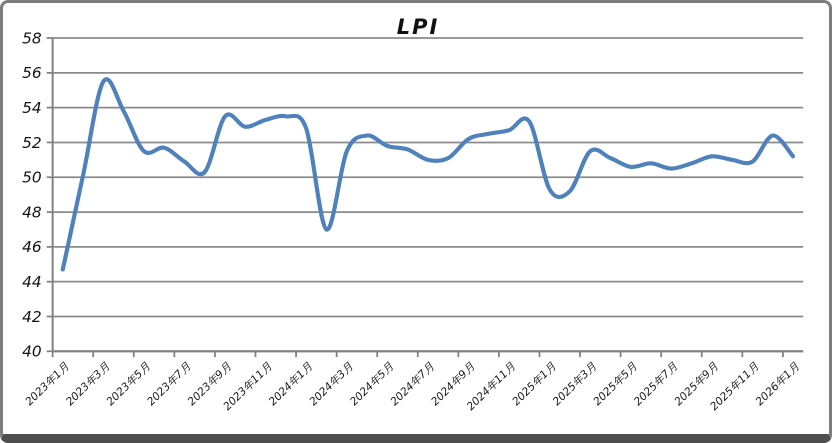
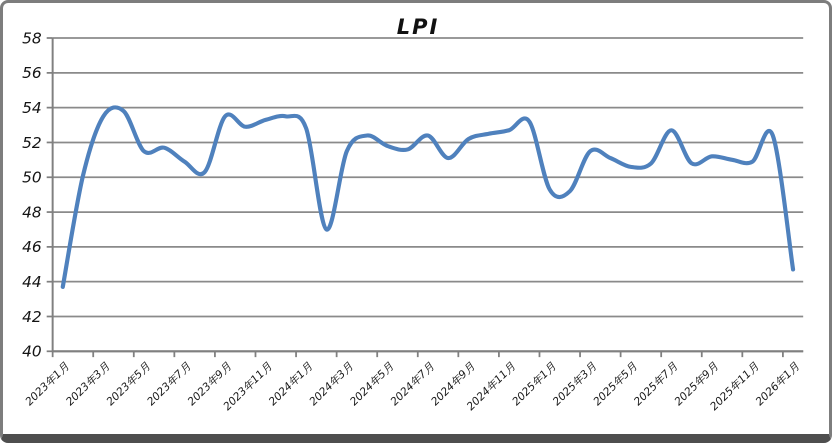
2023年1月: 44.7 -> 43.7
2023年3月: 55.5 -> 53.5
2024年7月: 51.0 -> 52.4
2025年7月: 50.5 -> 52.7
2026年1月: 51.2 -> 44.7
